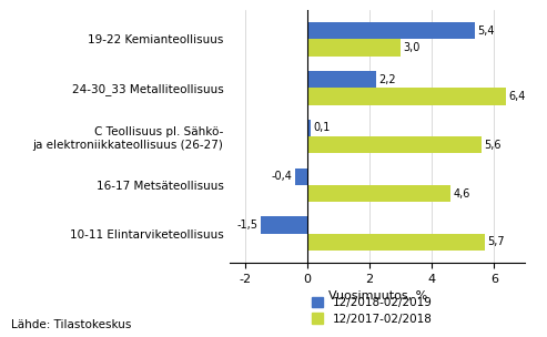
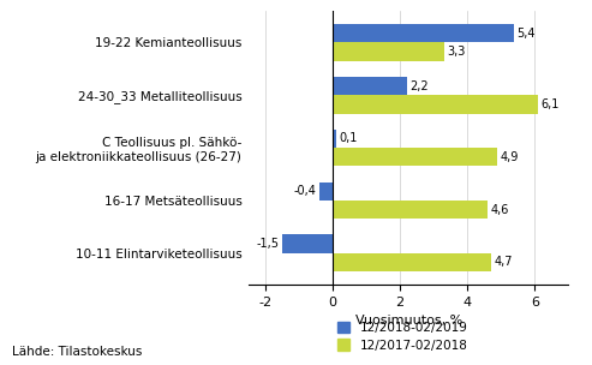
12/2017-02/2018/19-22 Kemianteollisuus: 3,0 -> 3,3
12/2017-02/2018/24-30_33 Metalliteollisuus: 6,4 -> 6,1
12/2017-02/2018/C Teollisuus pl. Sähkö- ja elektroniikkateollisuus (26-27): 5,6 -> 4,9
12/2017-02/2018/10-11 Elintarviketeollisuus: 5,7 -> 4,7
